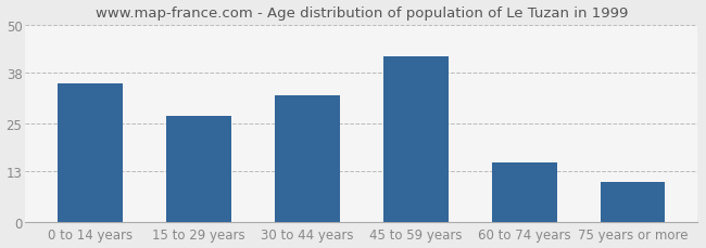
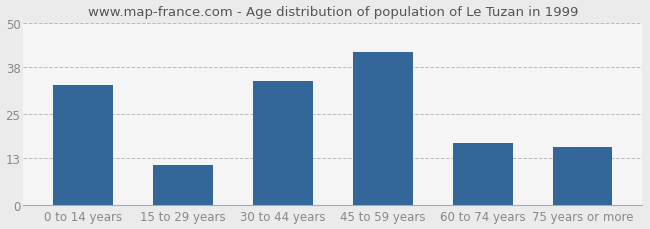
0 to 14 years: 35 -> 33
15 to 29 years: 27 -> 11
30 to 44 years: 32 -> 34
60 to 74 years: 15 -> 17
75 years or more: 10 -> 16
